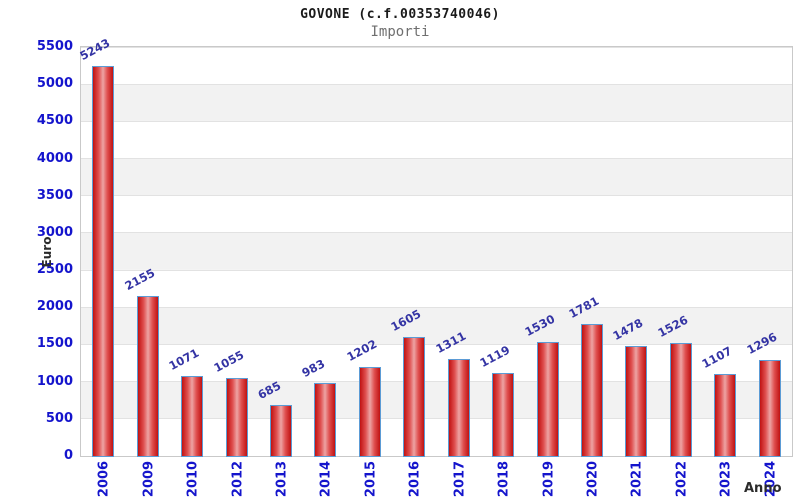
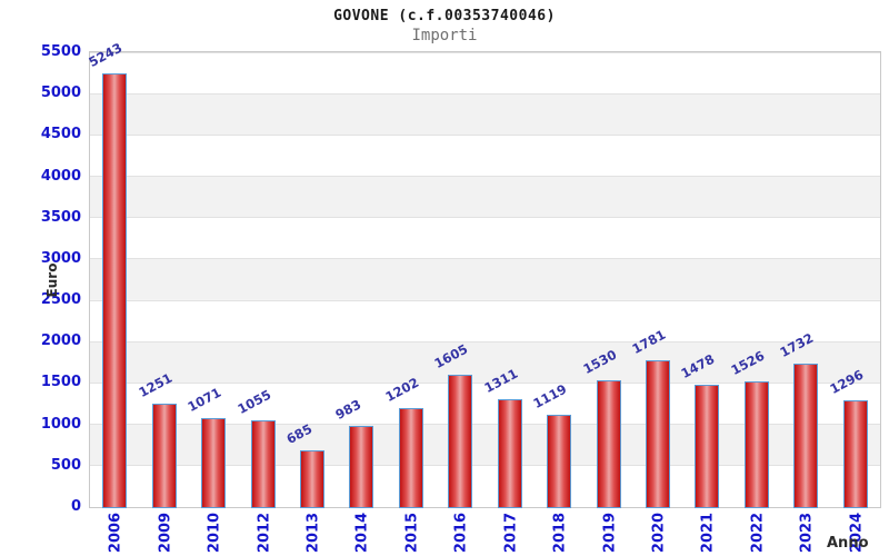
2009: 2155 -> 1251
2023: 1107 -> 1732
